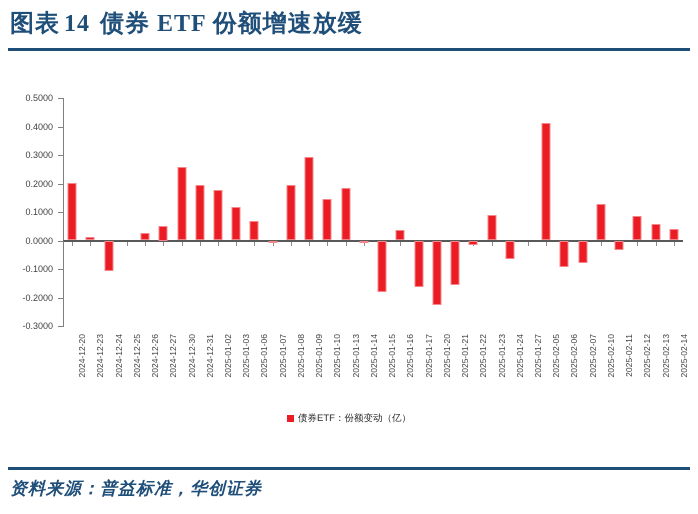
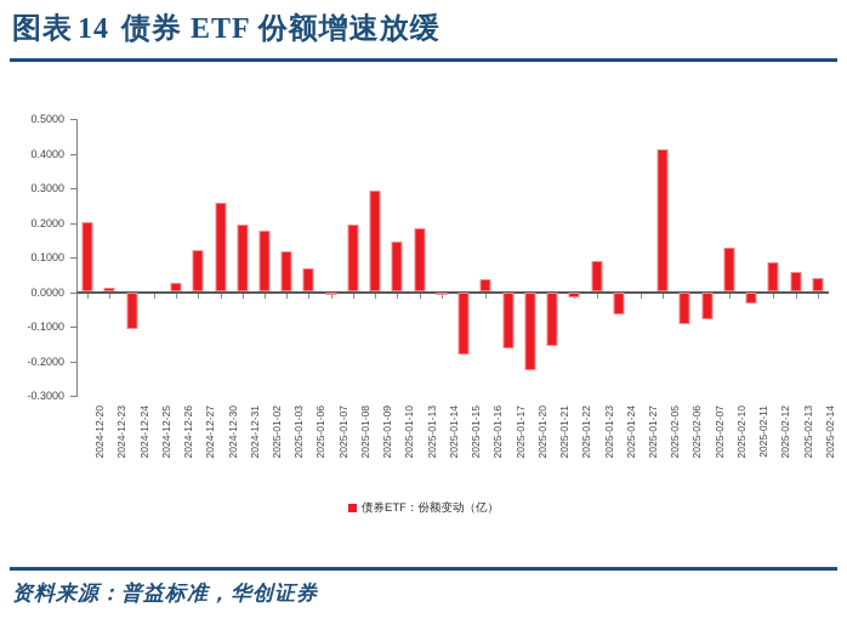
2024-12-27: 0.05 -> 0.12
